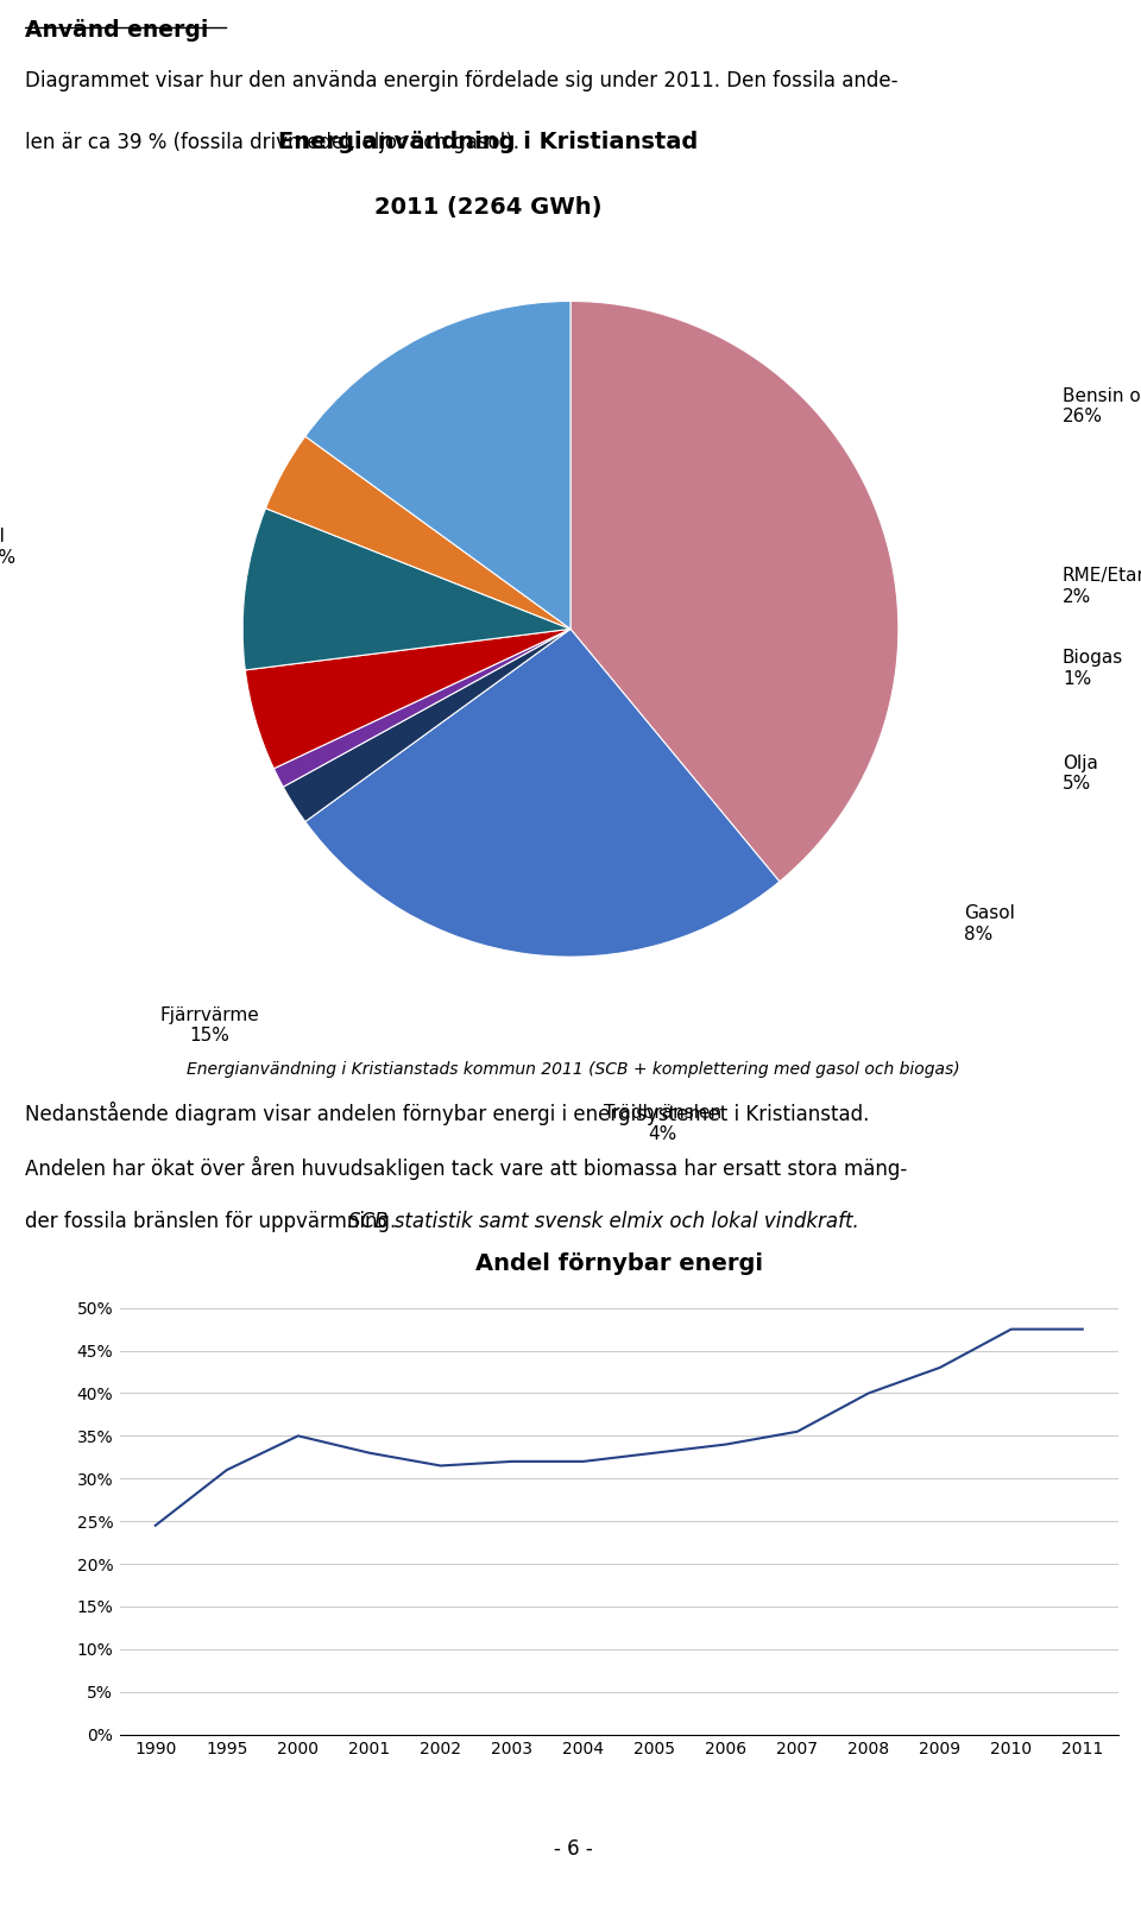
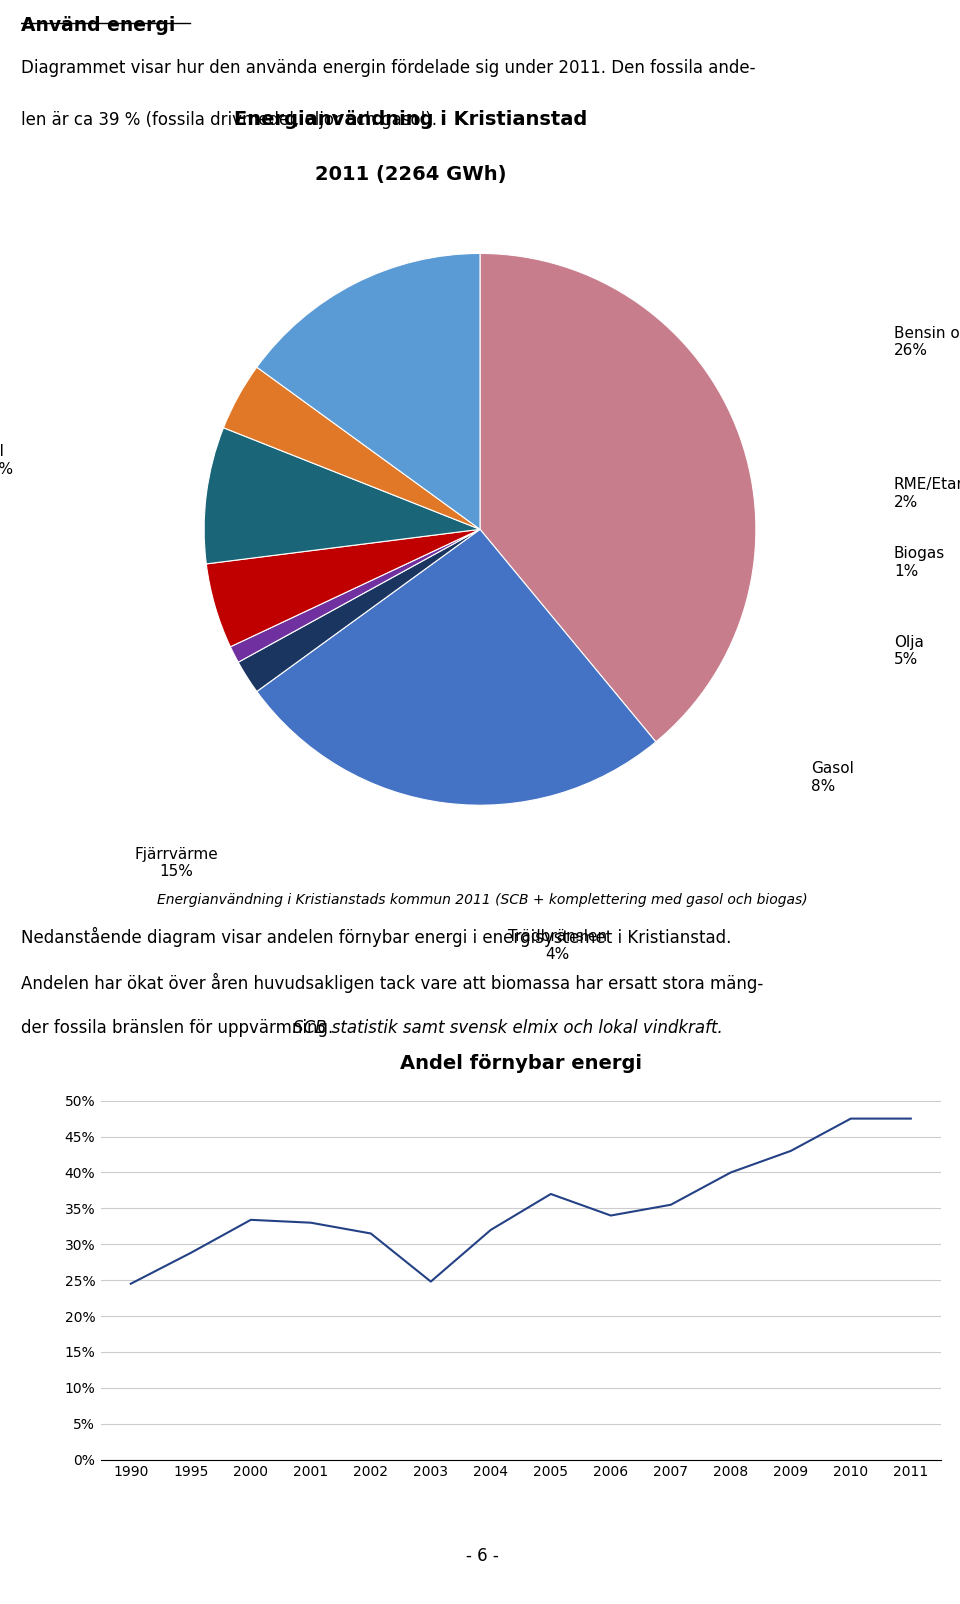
1995: 31.0% -> 28.8%
2000: 35.0% -> 33.4%
2003: 32.0% -> 24.8%
2005: 33.0% -> 37.0%
